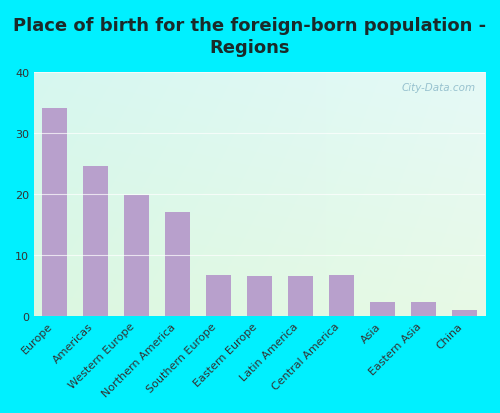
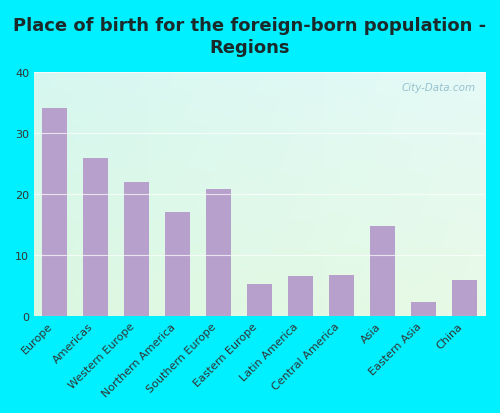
Americas: 24.5 -> 25.8
Western Europe: 19.8 -> 22.0
Southern Europe: 6.7 -> 20.8
Eastern Europe: 6.6 -> 5.2
Asia: 2.2 -> 14.8
China: 1.0 -> 5.8
